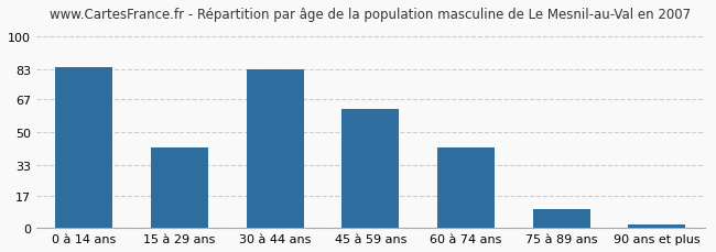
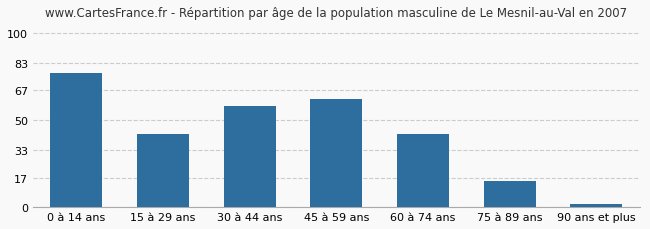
0 à 14 ans: 84 -> 77
30 à 44 ans: 83 -> 58
75 à 89 ans: 10 -> 15
